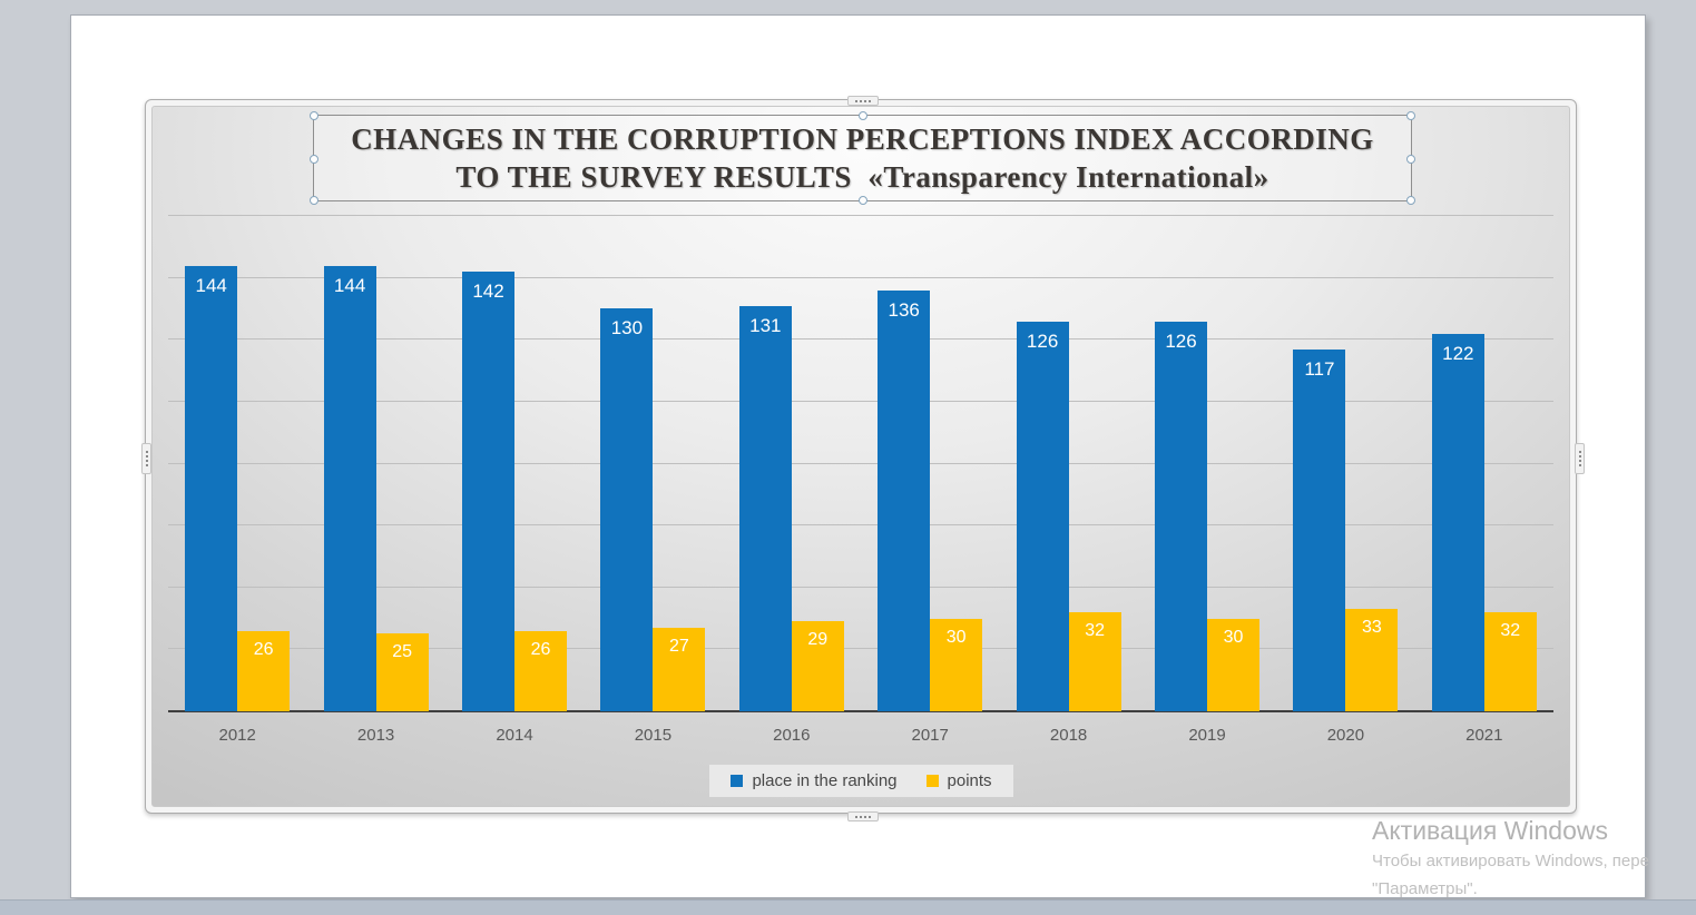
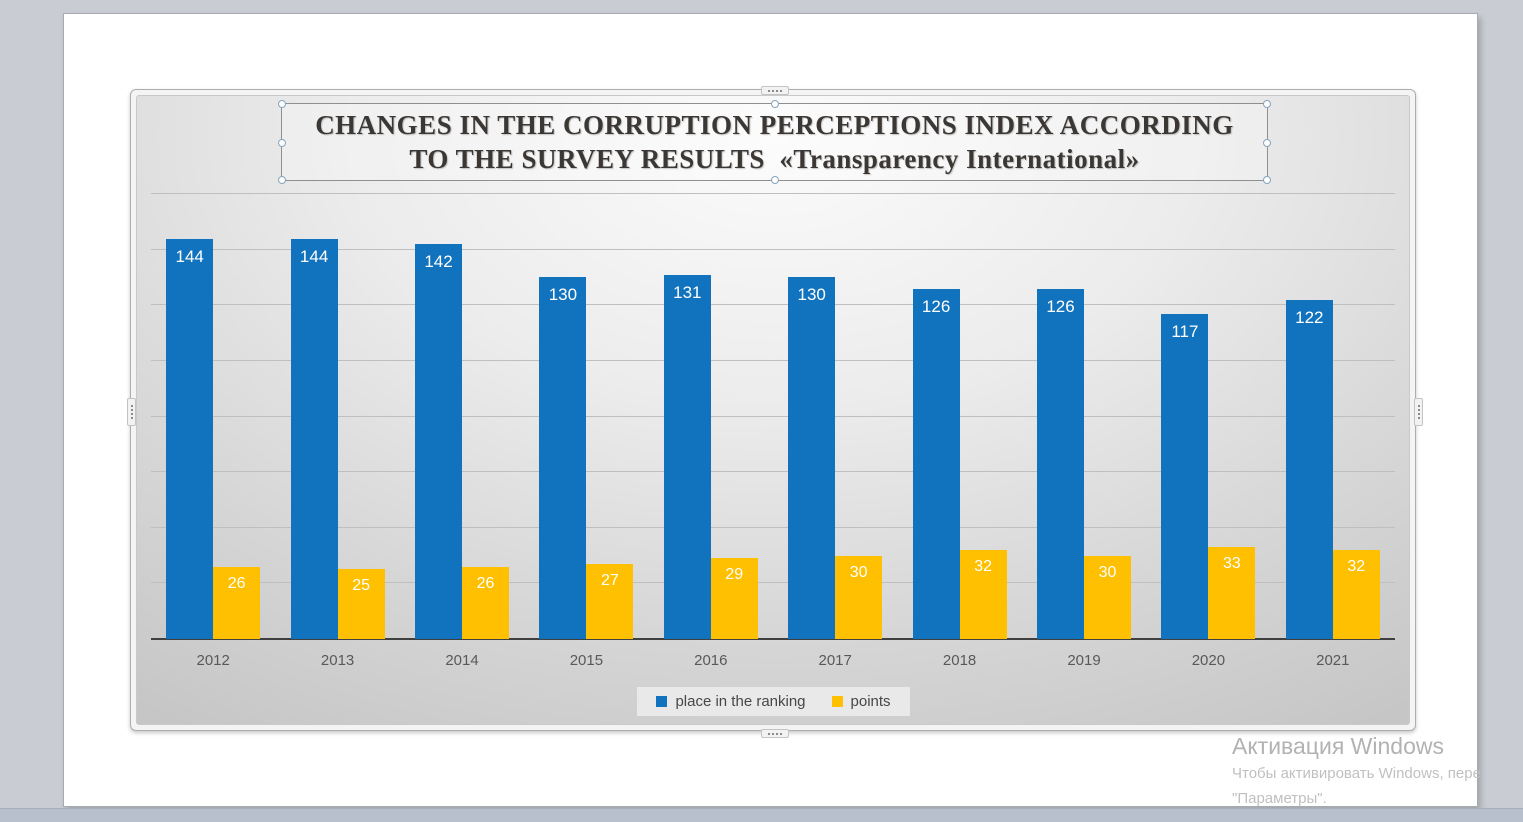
place in the ranking/2017: 136 -> 130
